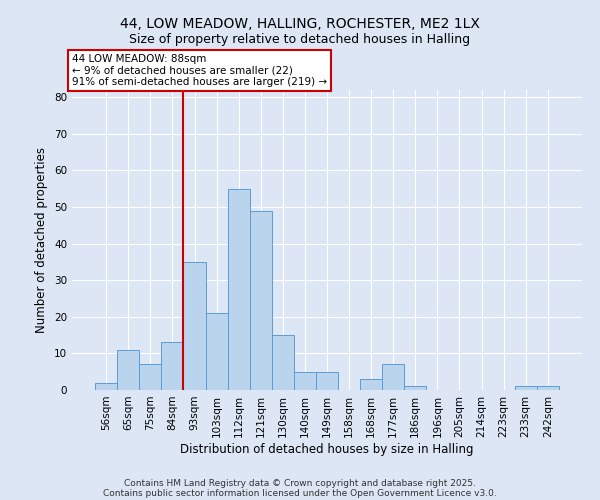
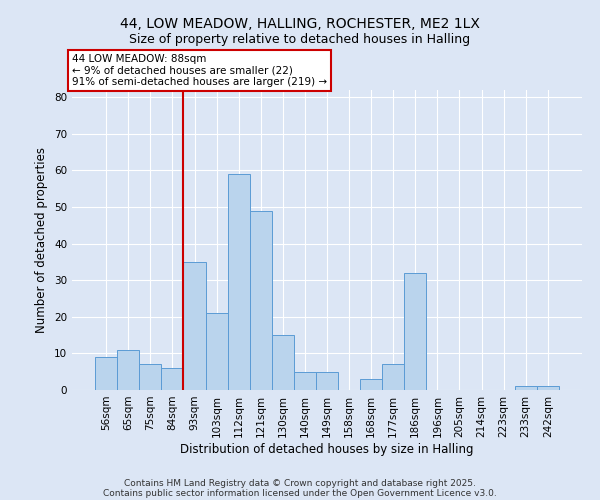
56sqm: 2 -> 9
84sqm: 13 -> 6
112sqm: 55 -> 59
186sqm: 1 -> 32
